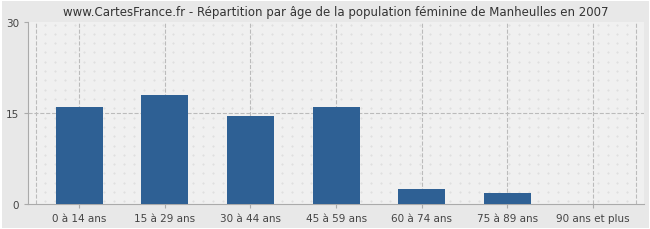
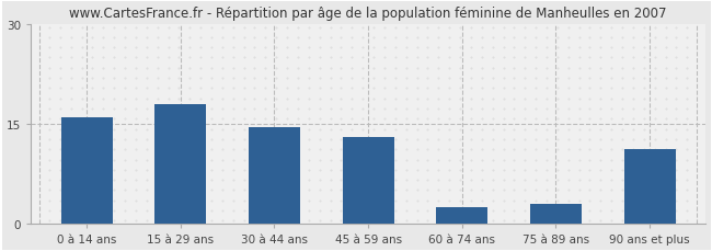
45 à 59 ans: 16.0 -> 13.0
75 à 89 ans: 1.8 -> 3.0
90 ans et plus: 0.1 -> 11.2
